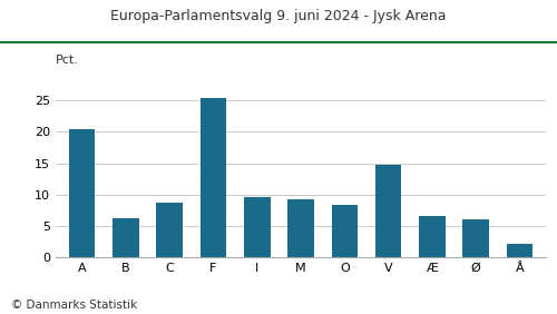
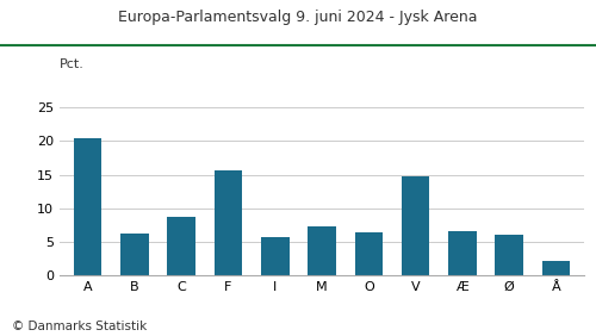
F: 25.4 -> 15.7
I: 9.6 -> 5.8
M: 9.2 -> 7.4
O: 8.4 -> 6.4
